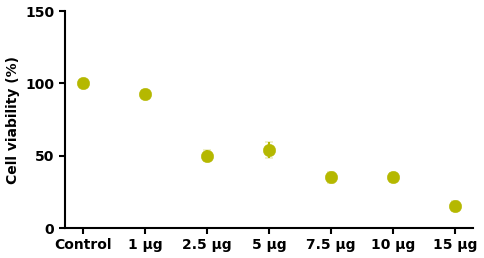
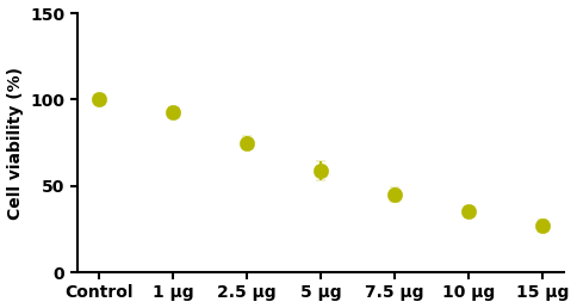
2.5 µg: 50 -> 75
5 µg: 54 -> 59
7.5 µg: 35 -> 45
15 µg: 15 -> 27
